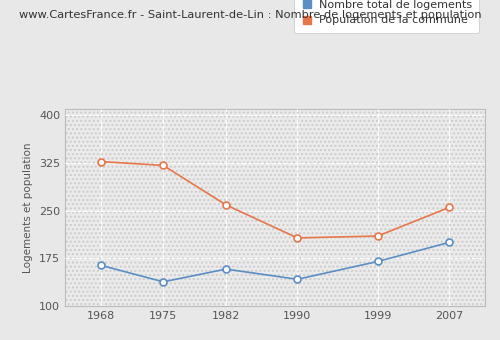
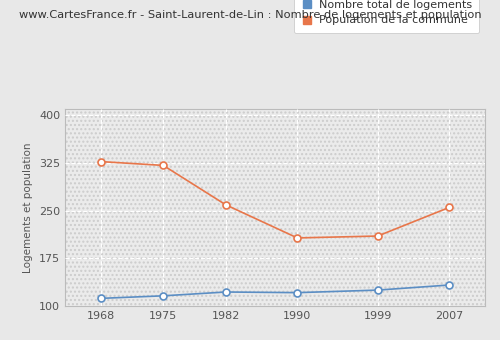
Nombre total de logements/1968: 164 -> 112
Nombre total de logements/1975: 138 -> 116
Nombre total de logements/1982: 158 -> 122
Nombre total de logements/1990: 142 -> 121
Nombre total de logements/1999: 170 -> 125
Nombre total de logements/2007: 200 -> 133
